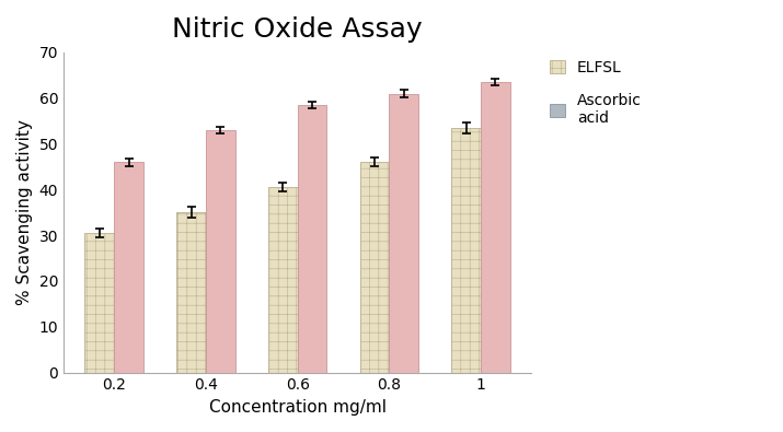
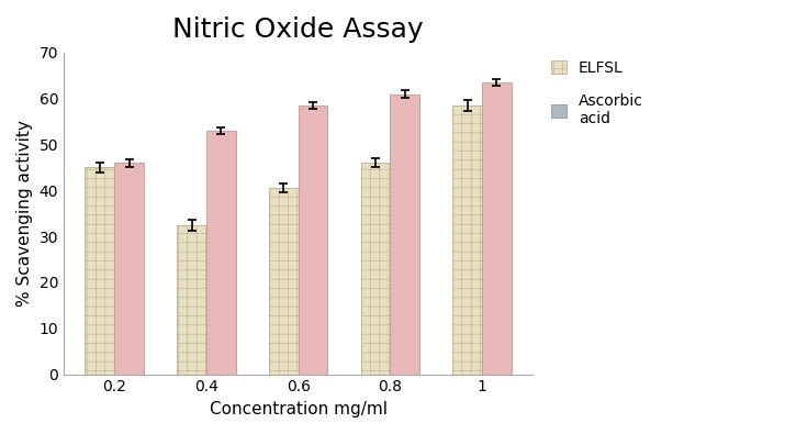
ELFSL/0.2: 30.5 -> 45.0
ELFSL/0.4: 35.0 -> 32.5
ELFSL/1: 53.5 -> 58.5
